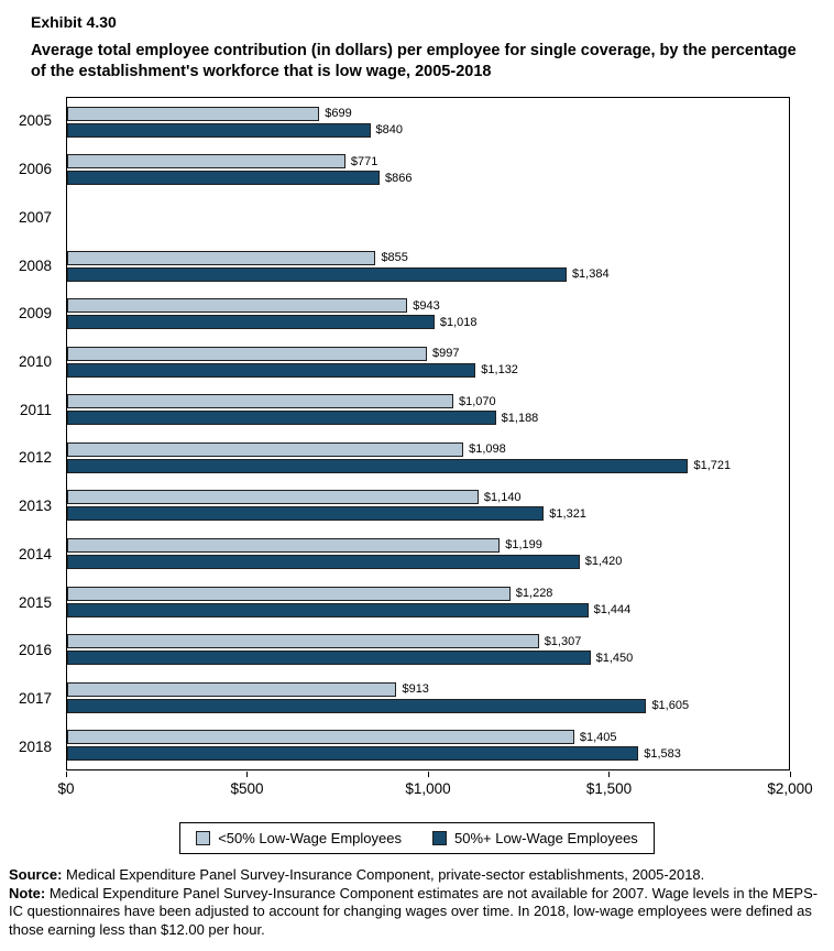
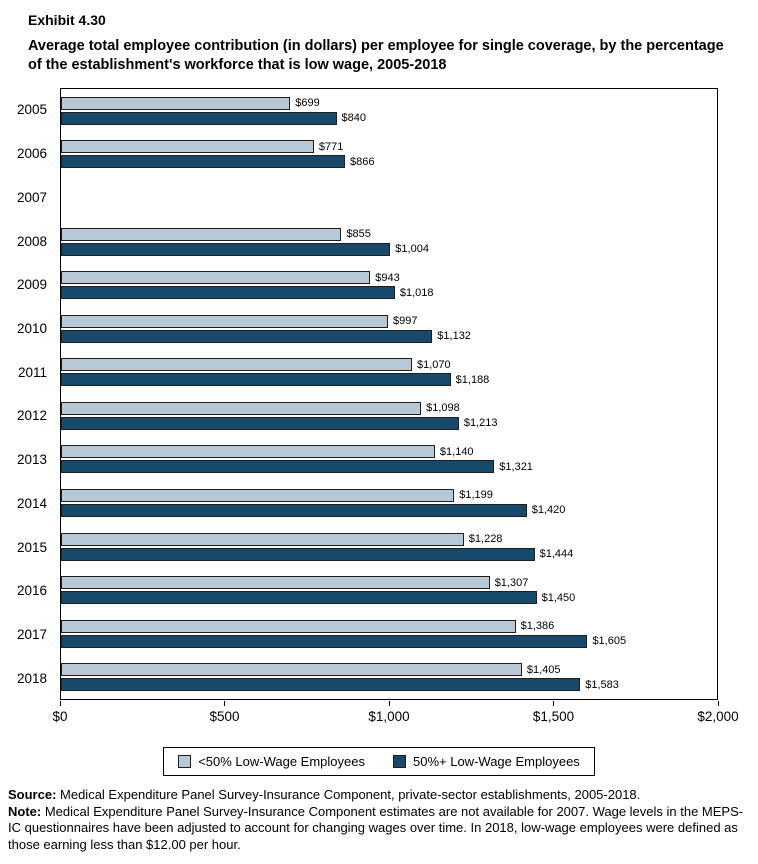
50%+ Low-Wage Employees/2008: $1,384 -> $1,004
50%+ Low-Wage Employees/2012: $1,721 -> $1,213
<50% Low-Wage Employees/2017: $913 -> $1,386
